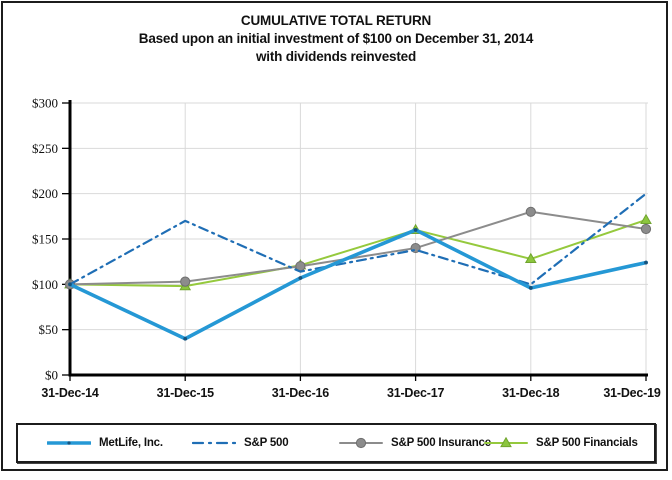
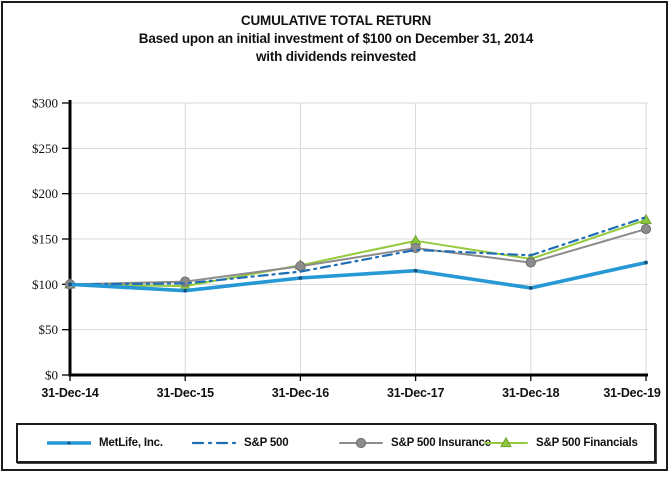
MetLife, Inc./31-Dec-15: $40 -> $90
S&P 500/31-Dec-15: $170 -> $100
MetLife, Inc./31-Dec-17: $160 -> $120
S&P 500 Financials/31-Dec-17: $160 -> $150
S&P 500/31-Dec-18: $100 -> $130
S&P 500 Insurance/31-Dec-18: $180 -> $120
S&P 500/31-Dec-19: $200 -> $170
